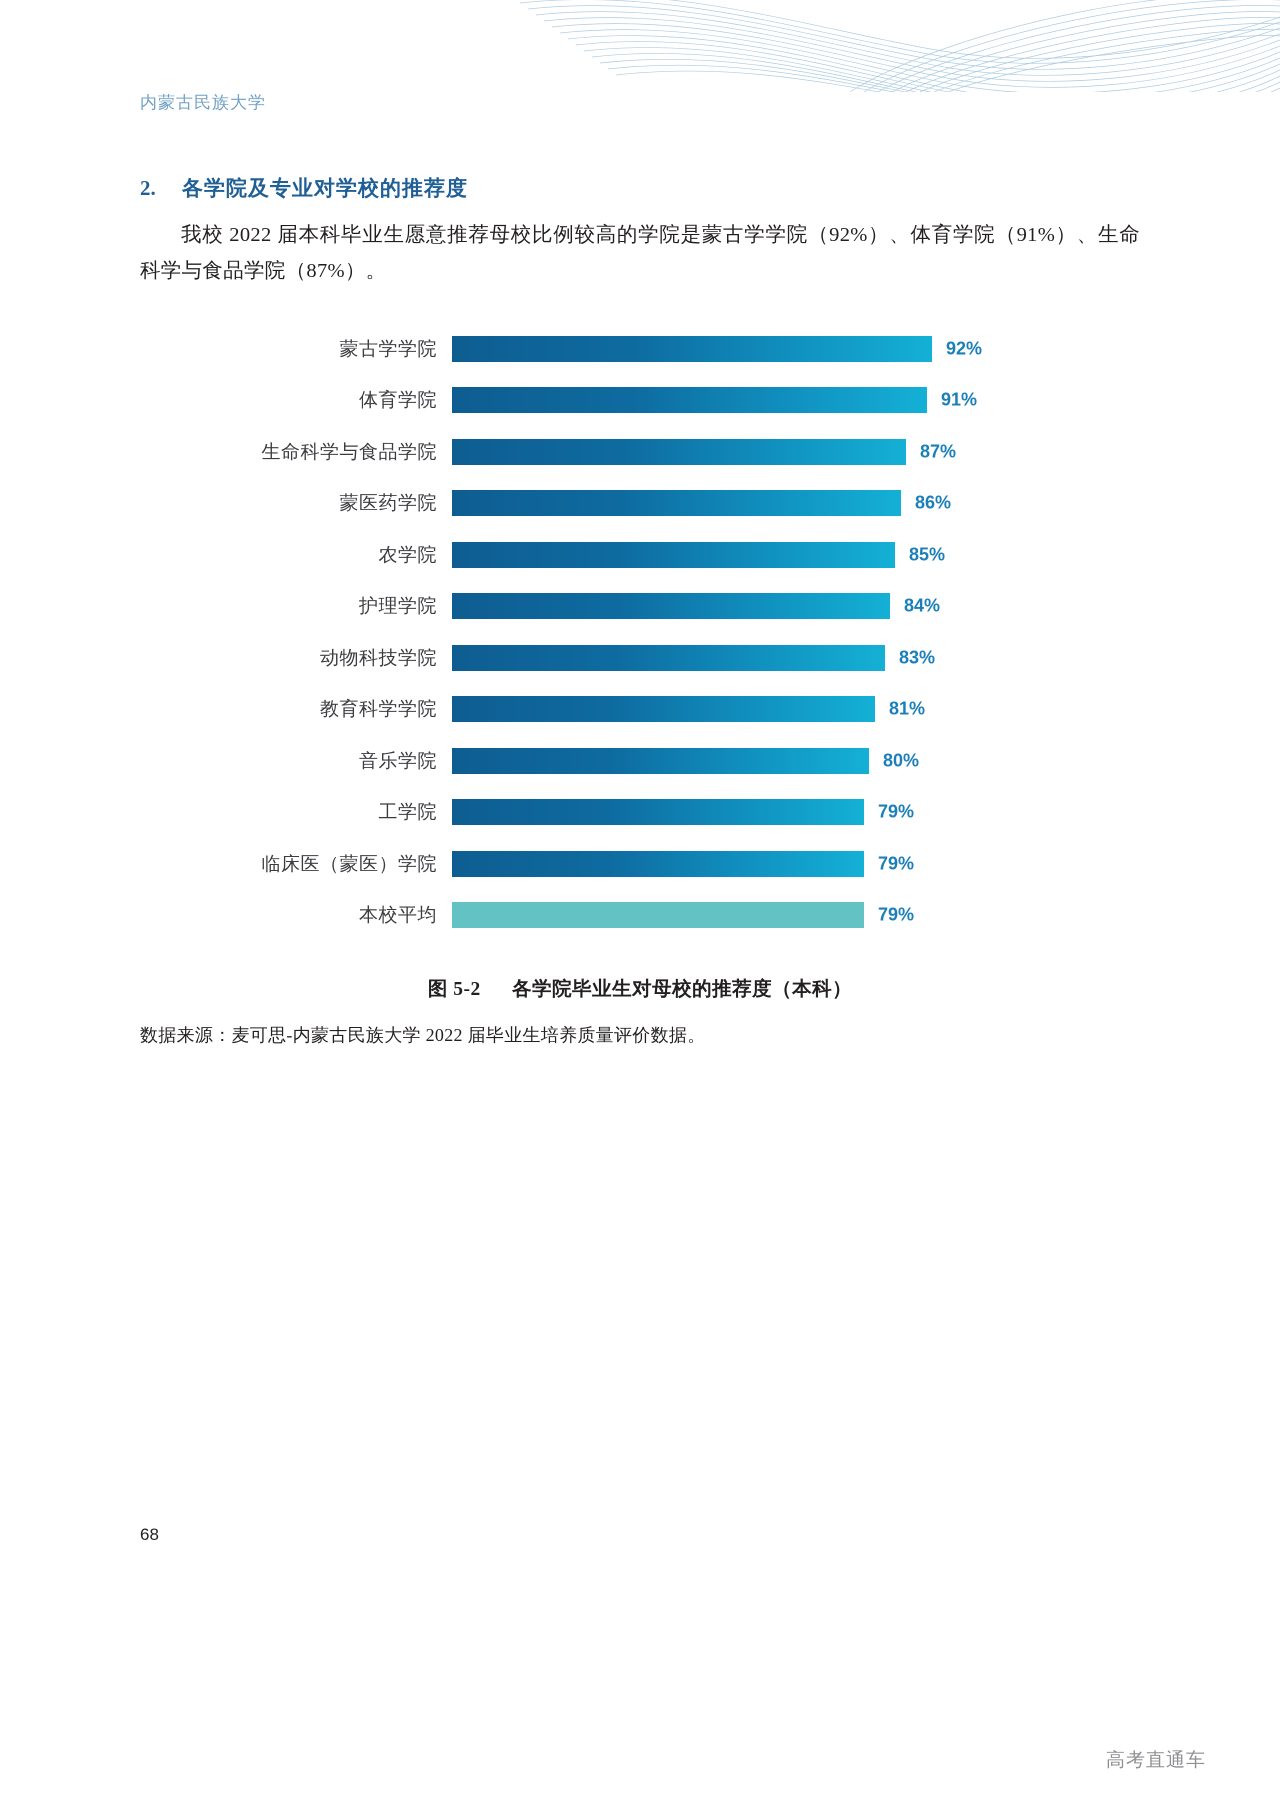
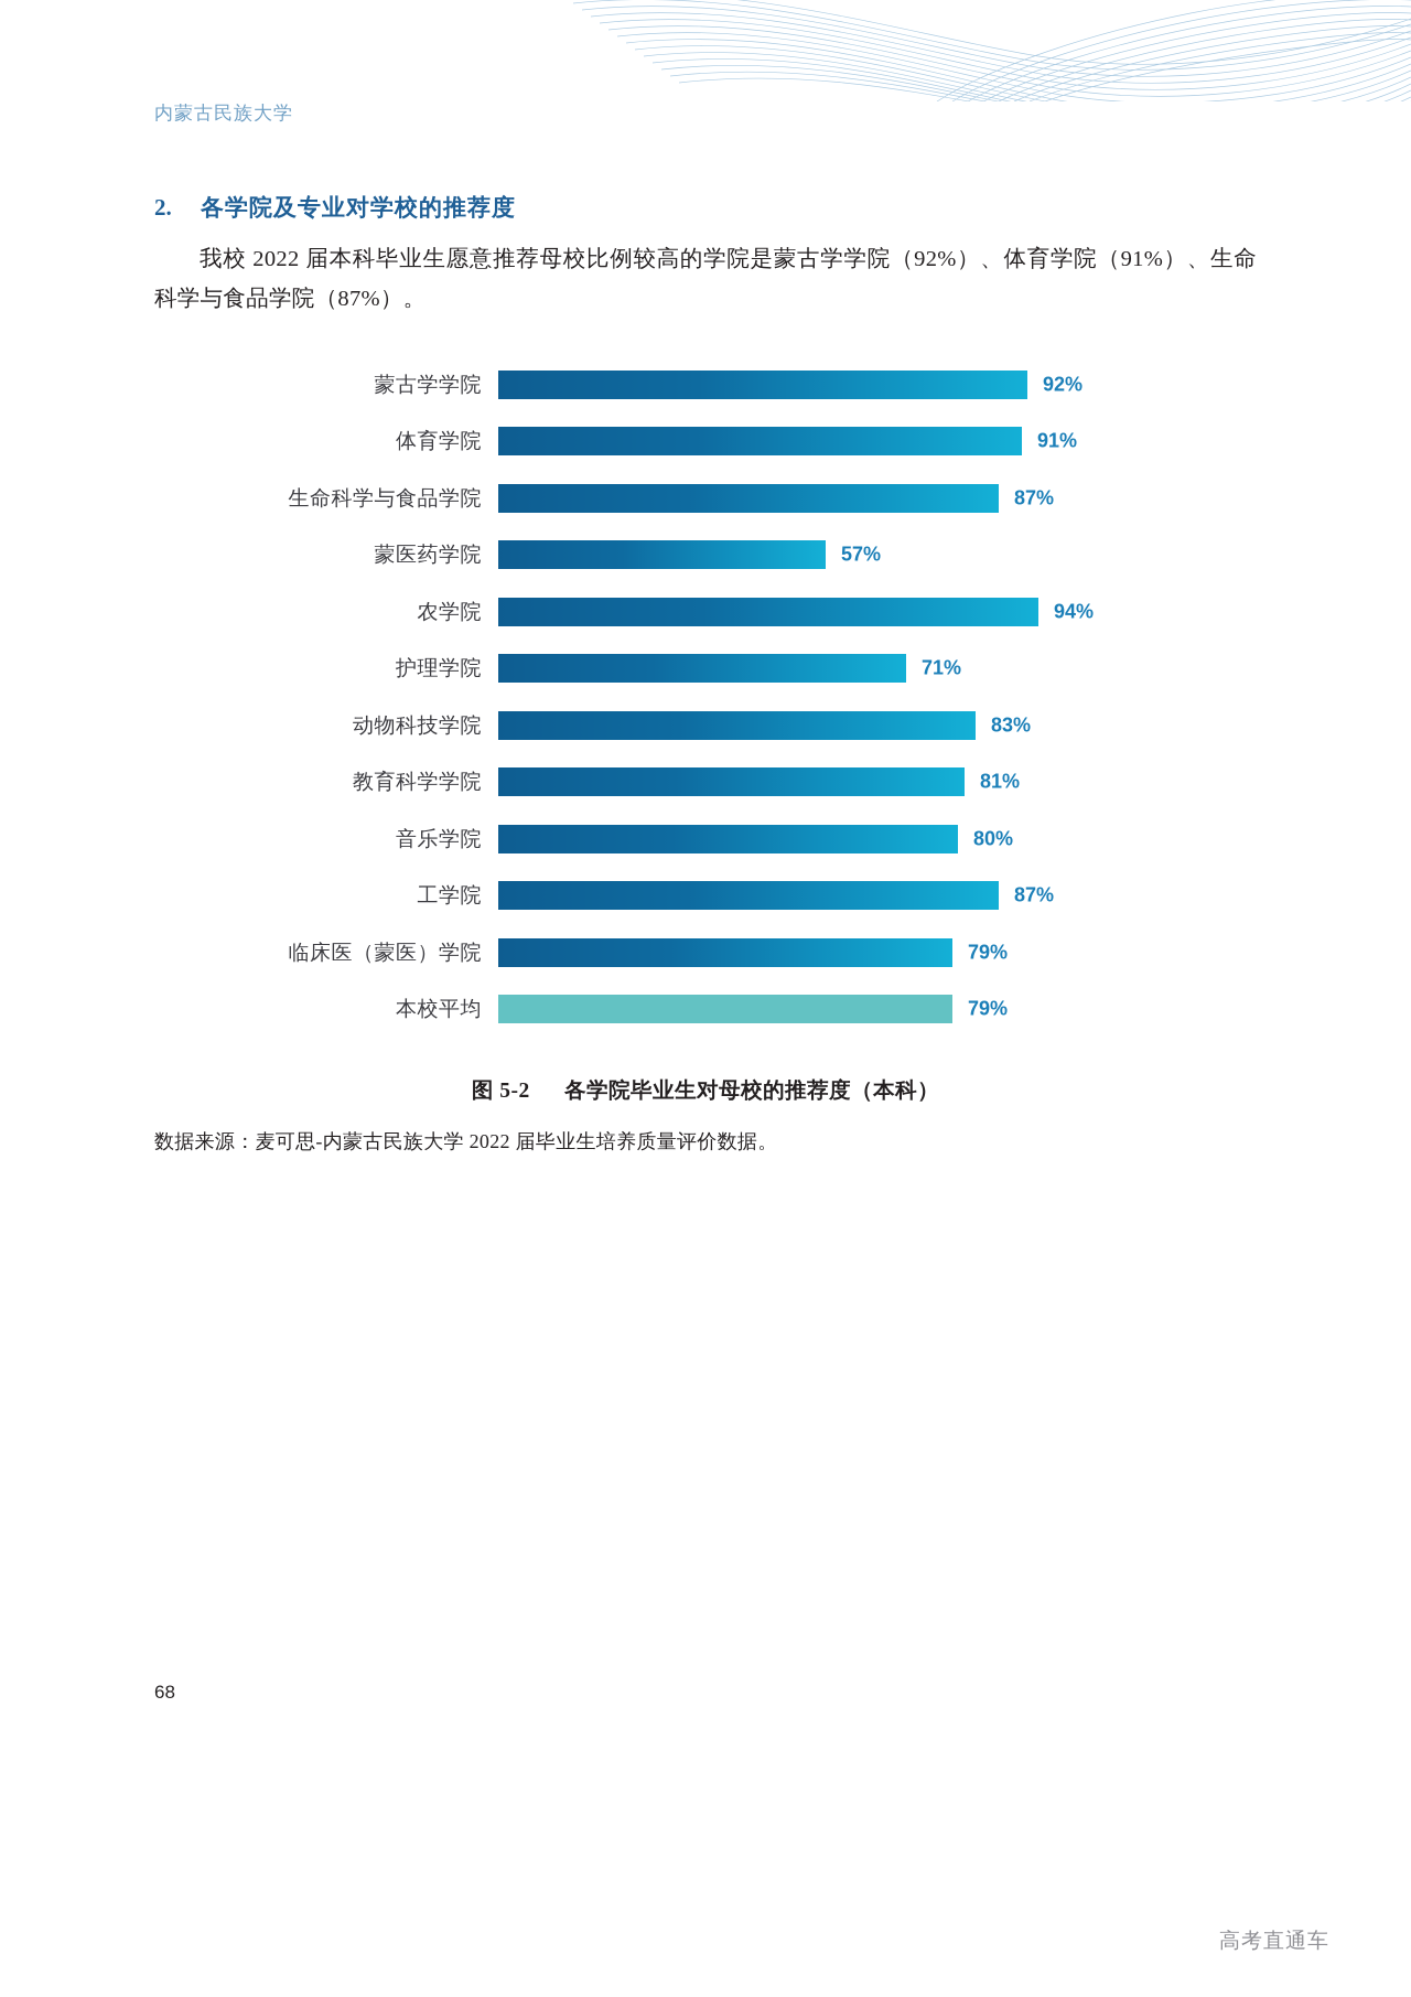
蒙医药学院: 86% -> 57%
农学院: 85% -> 94%
护理学院: 84% -> 71%
工学院: 79% -> 87%
